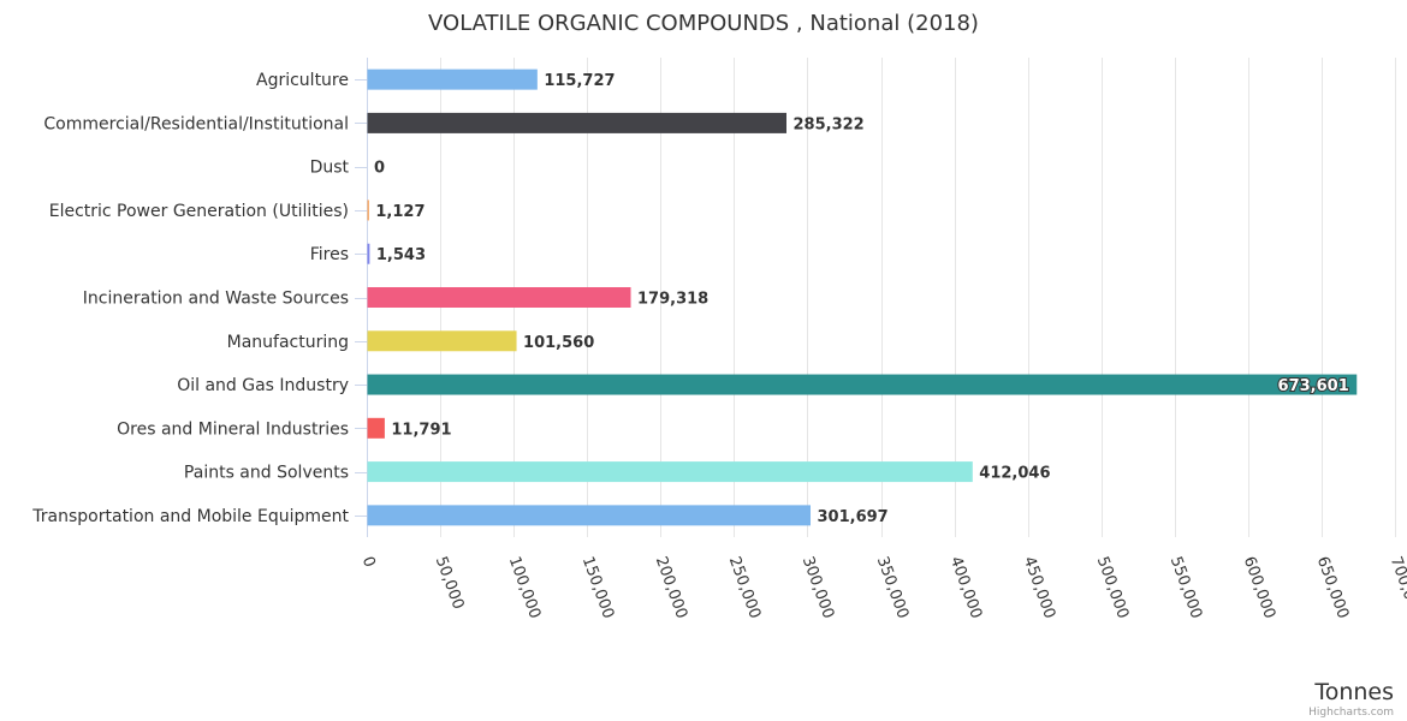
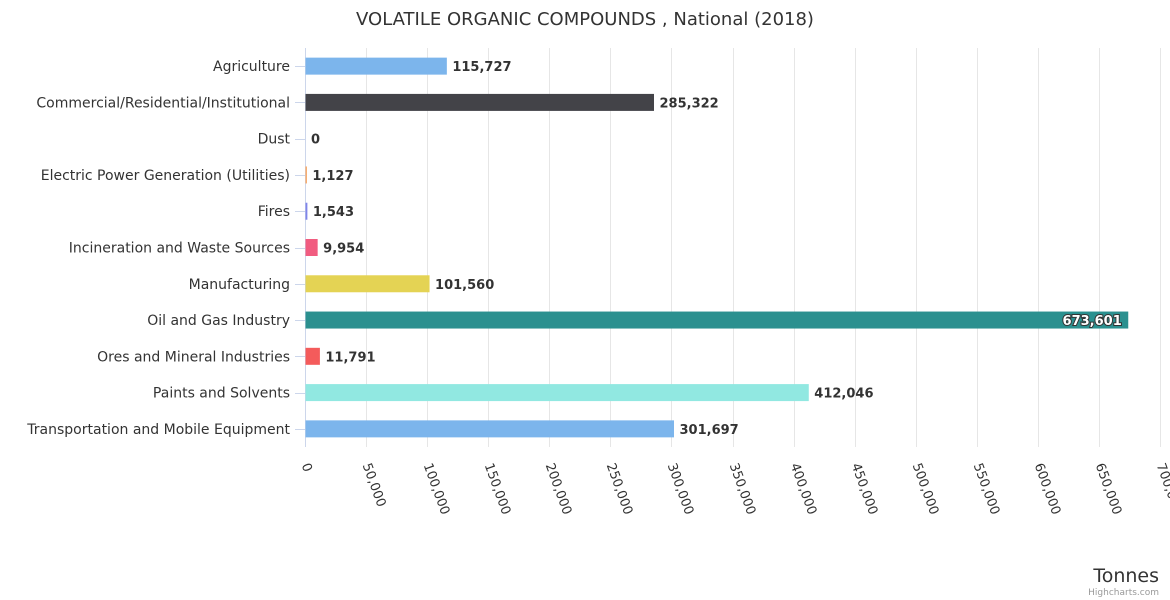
Incineration and Waste Sources: 179,318 -> 9,954
